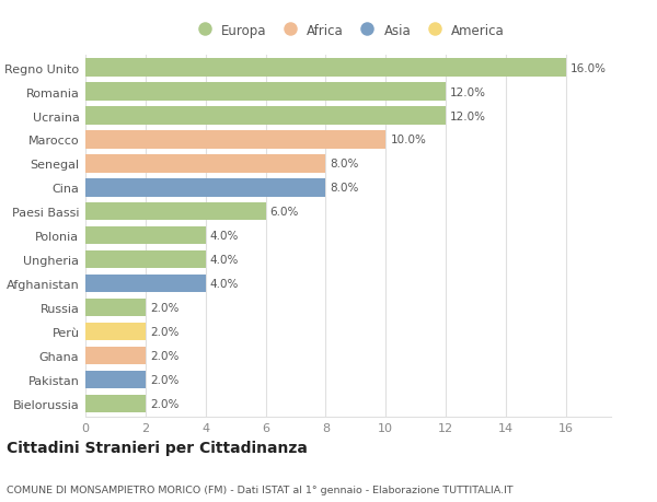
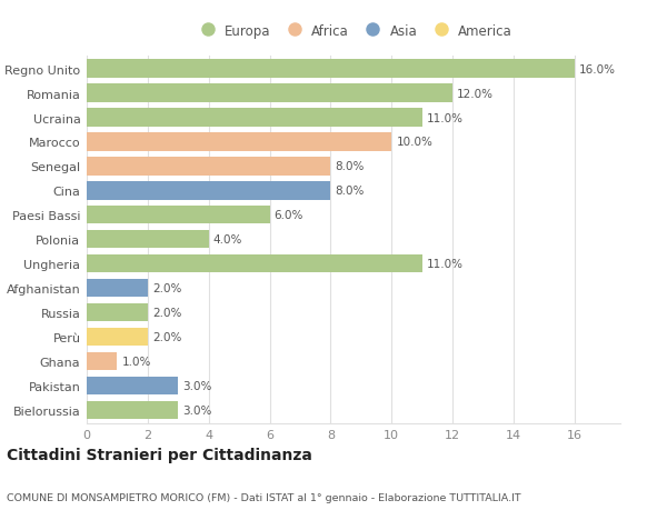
Ucraina: 12.0% -> 11.0%
Ungheria: 4.0% -> 11.0%
Afghanistan: 4.0% -> 2.0%
Ghana: 2.0% -> 1.0%
Pakistan: 2.0% -> 3.0%
Bielorussia: 2.0% -> 3.0%
